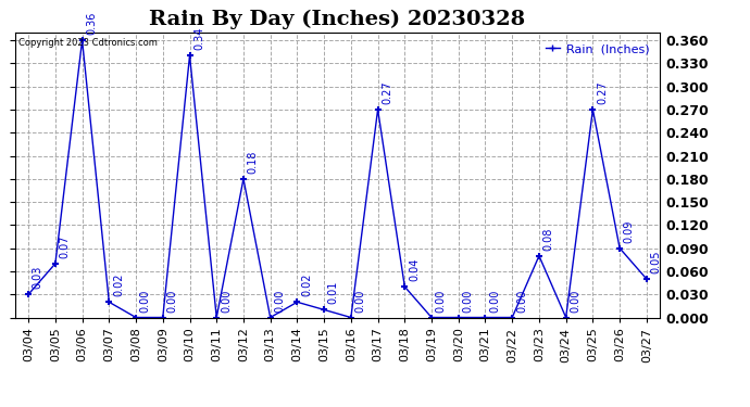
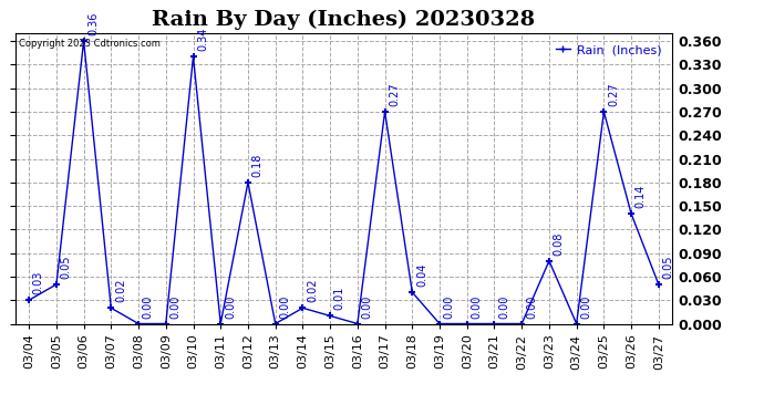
03/05: 0.07 -> 0.05
03/26: 0.09 -> 0.14
